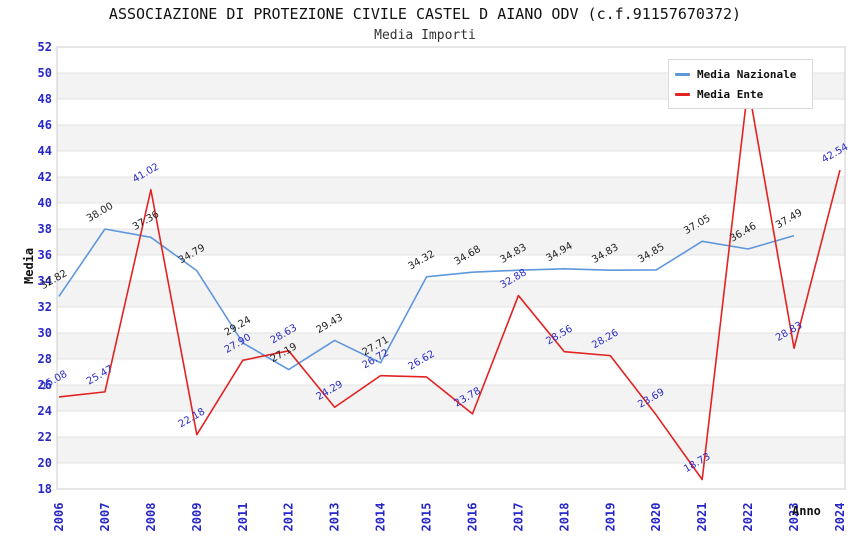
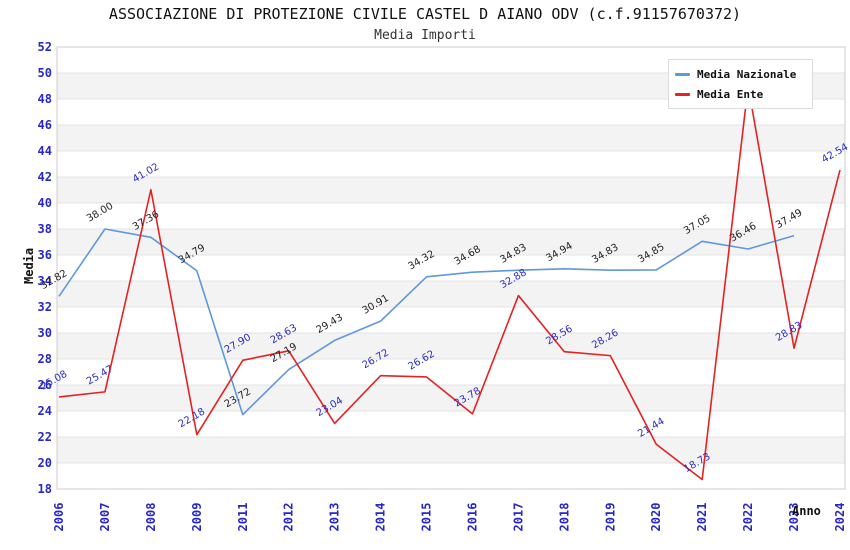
Media Nazionale/2011: 29.24 -> 23.72
Media Ente/2013: 24.29 -> 23.04
Media Nazionale/2014: 27.71 -> 30.91
Media Ente/2020: 23.69 -> 21.44
